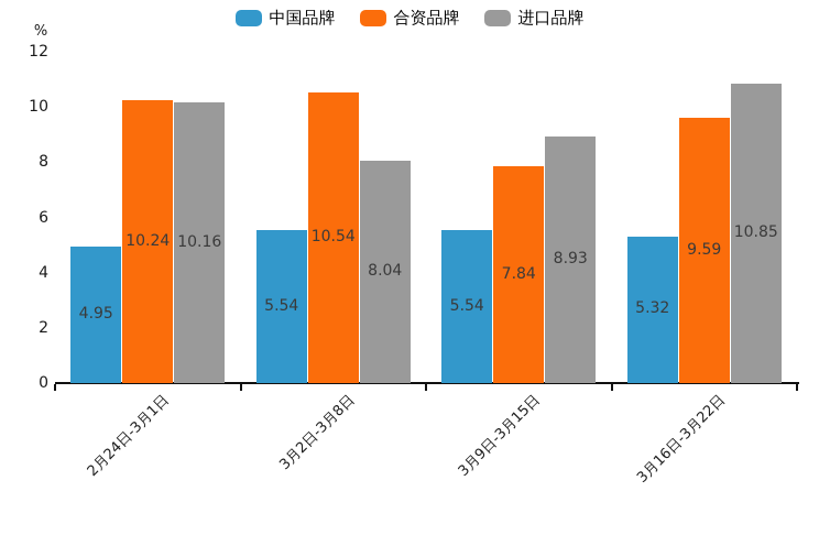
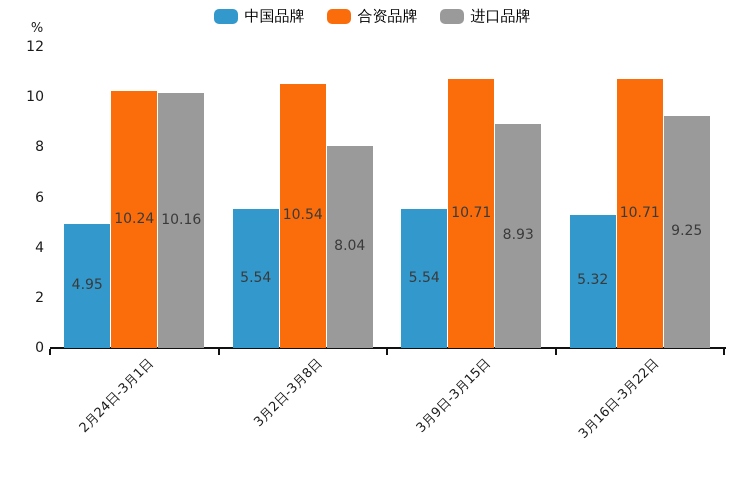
合资品牌/3月9日-3月15日: 7.84 -> 10.71
合资品牌/3月16日-3月22日: 9.59 -> 10.71
进口品牌/3月16日-3月22日: 10.85 -> 9.25
